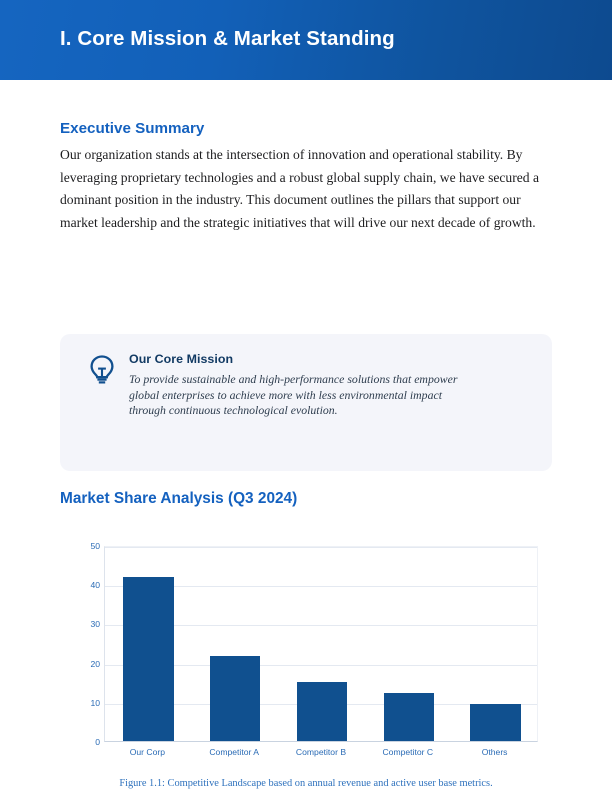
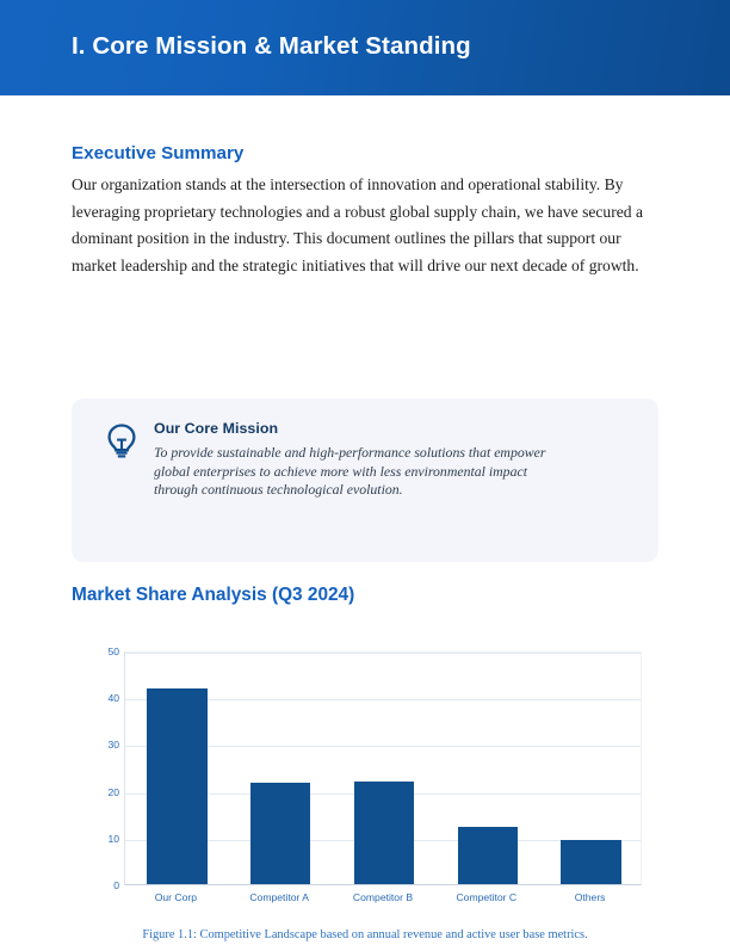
Competitor B: 15 -> 22
